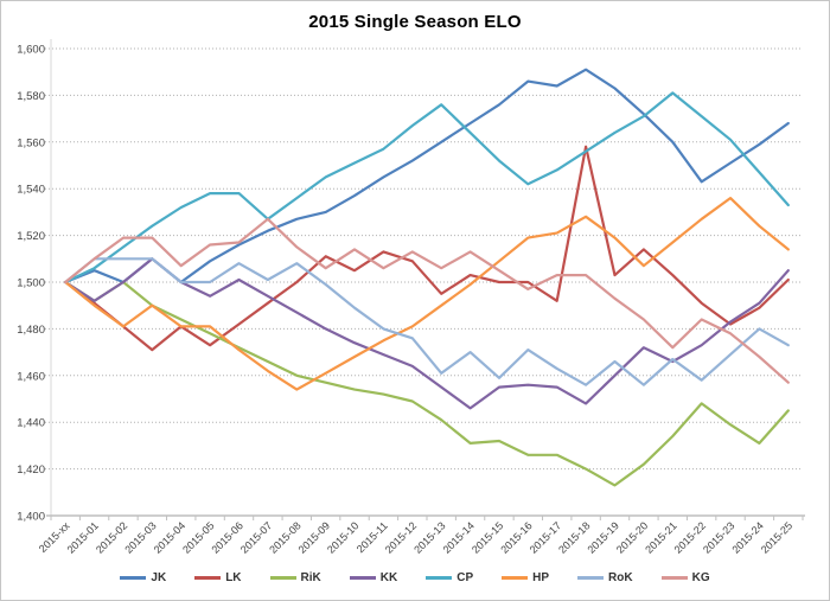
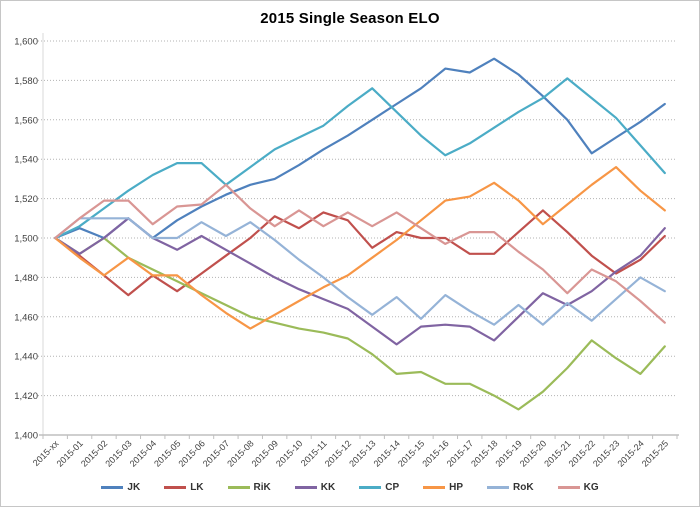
RoK/2015-12: 1476 -> 1470
LK/2015-18: 1558 -> 1492
